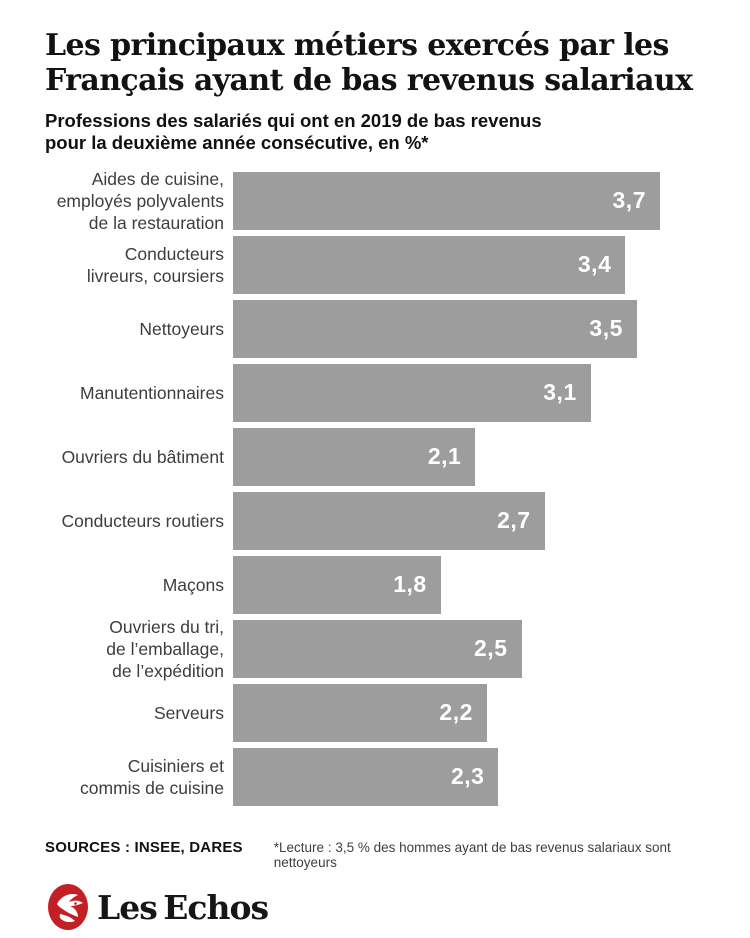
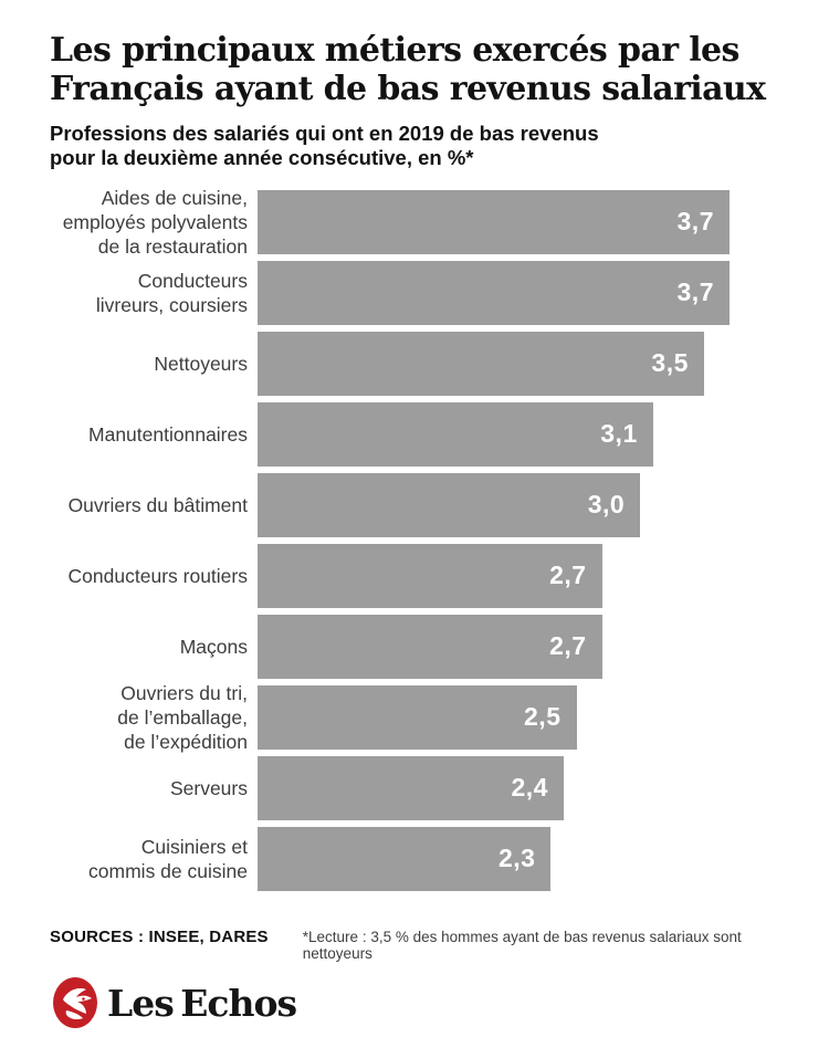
Conducteurs livreurs, coursiers: 3,4 -> 3,7
Ouvriers du bâtiment: 2,1 -> 3,0
Maçons: 1,8 -> 2,7
Serveurs: 2,2 -> 2,4
